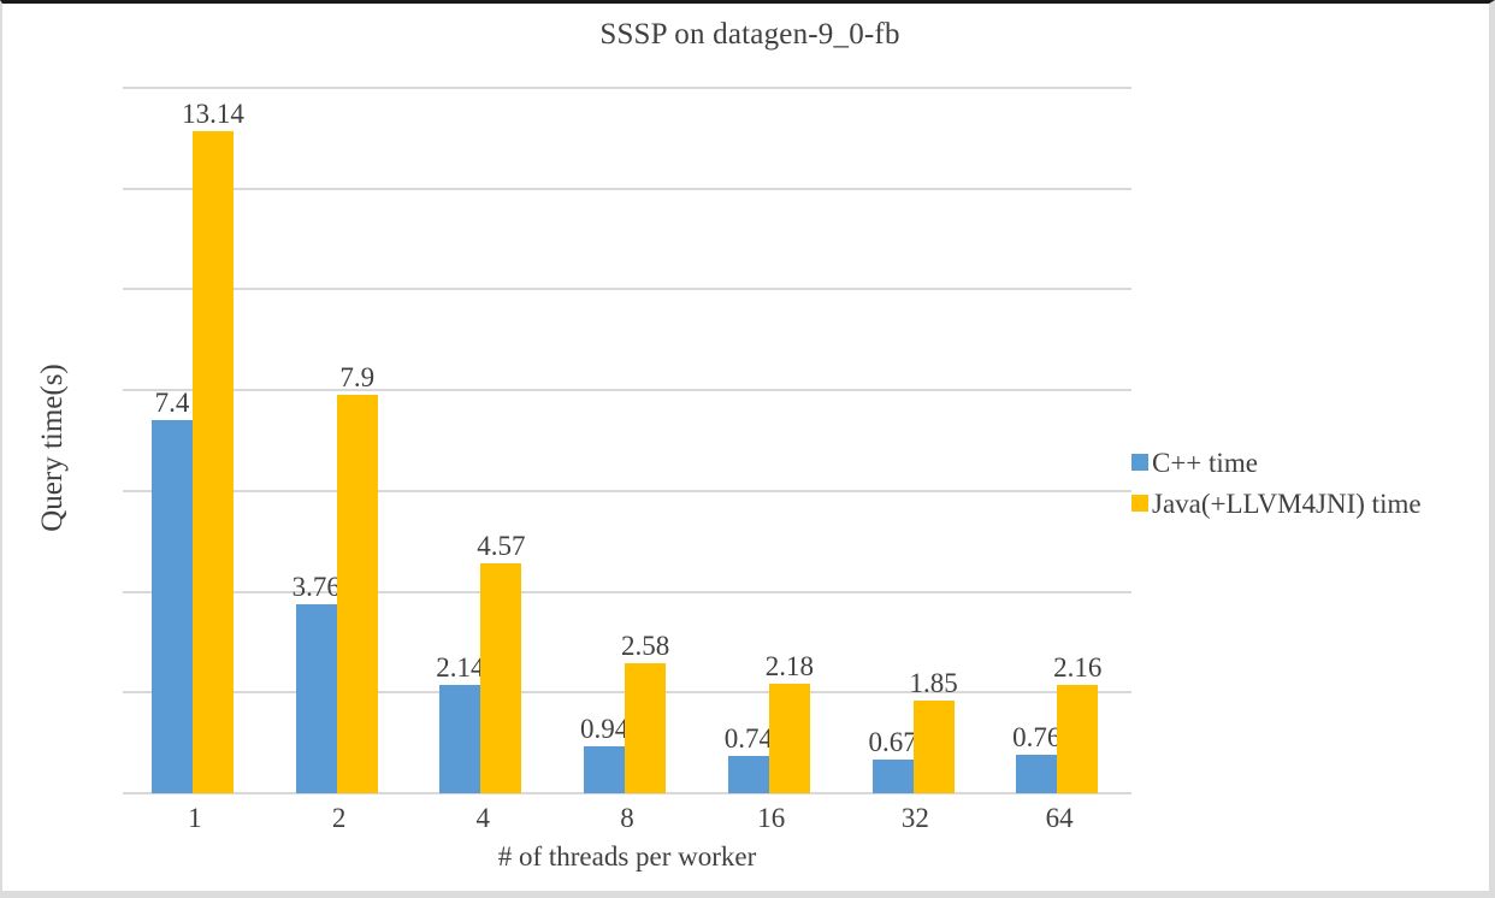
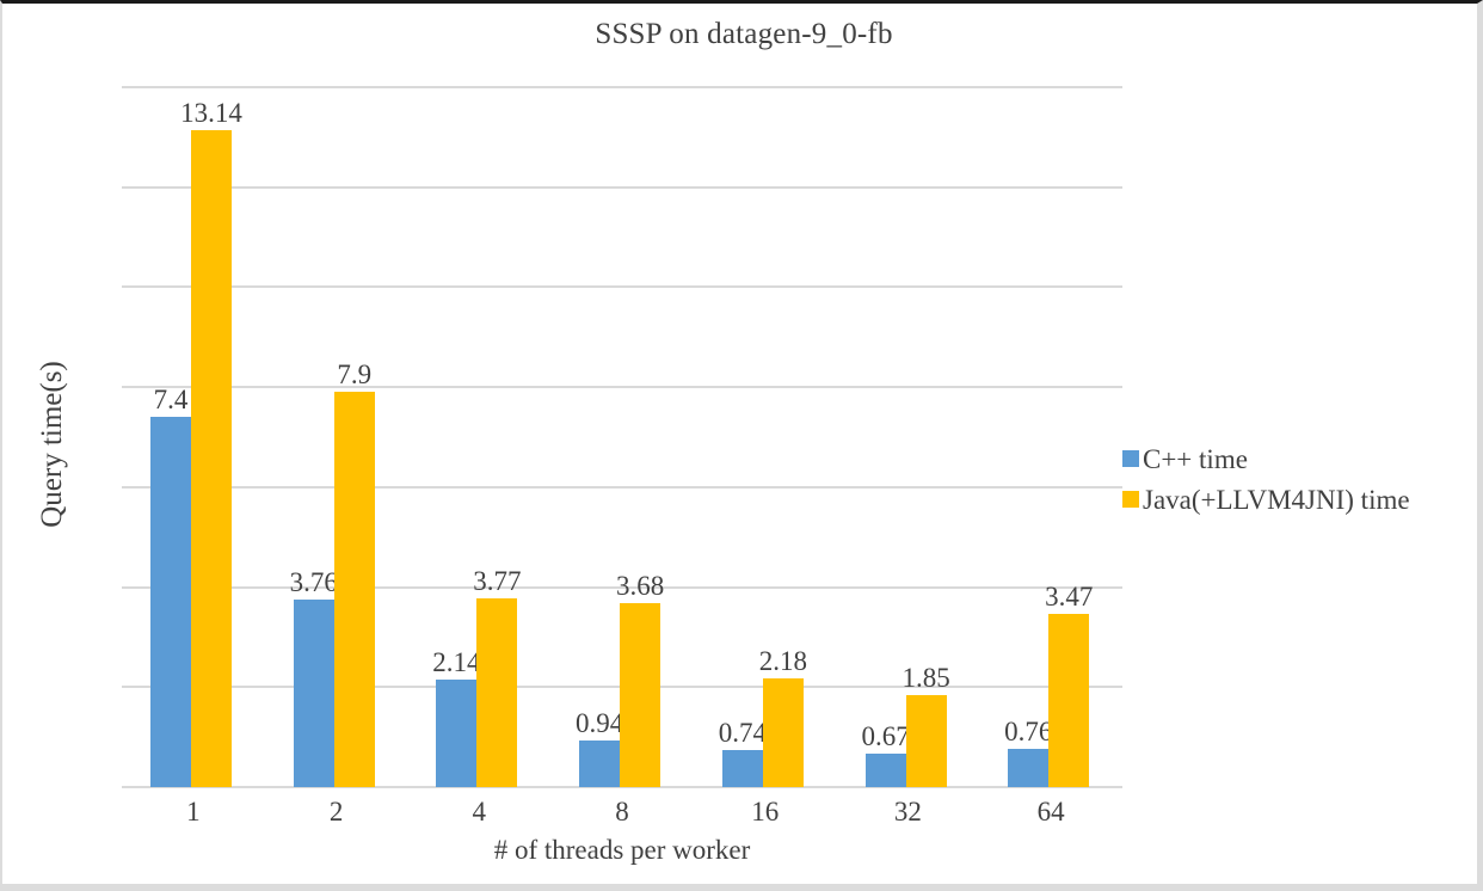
Java(+LLVM4JNI) time/4: 4.57 -> 3.77
Java(+LLVM4JNI) time/8: 2.58 -> 3.68
Java(+LLVM4JNI) time/64: 2.16 -> 3.47
